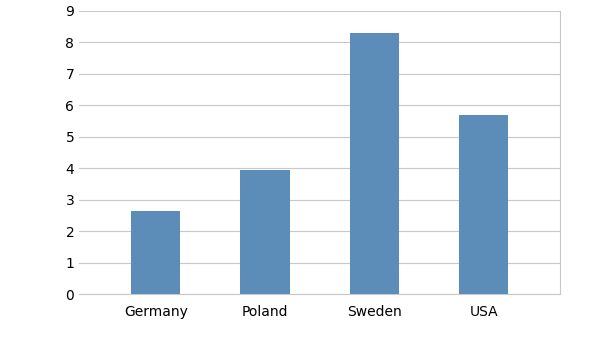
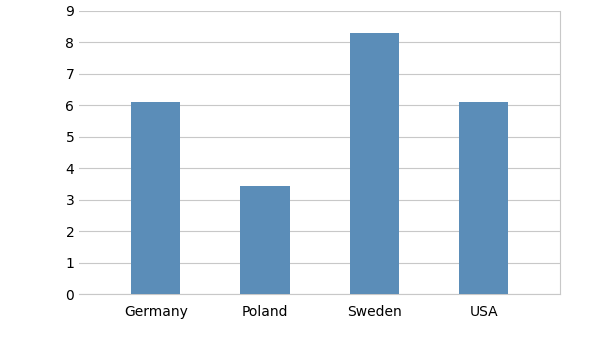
Germany: 2.65 -> 6.10
Poland: 3.95 -> 3.45
USA: 5.70 -> 6.10
